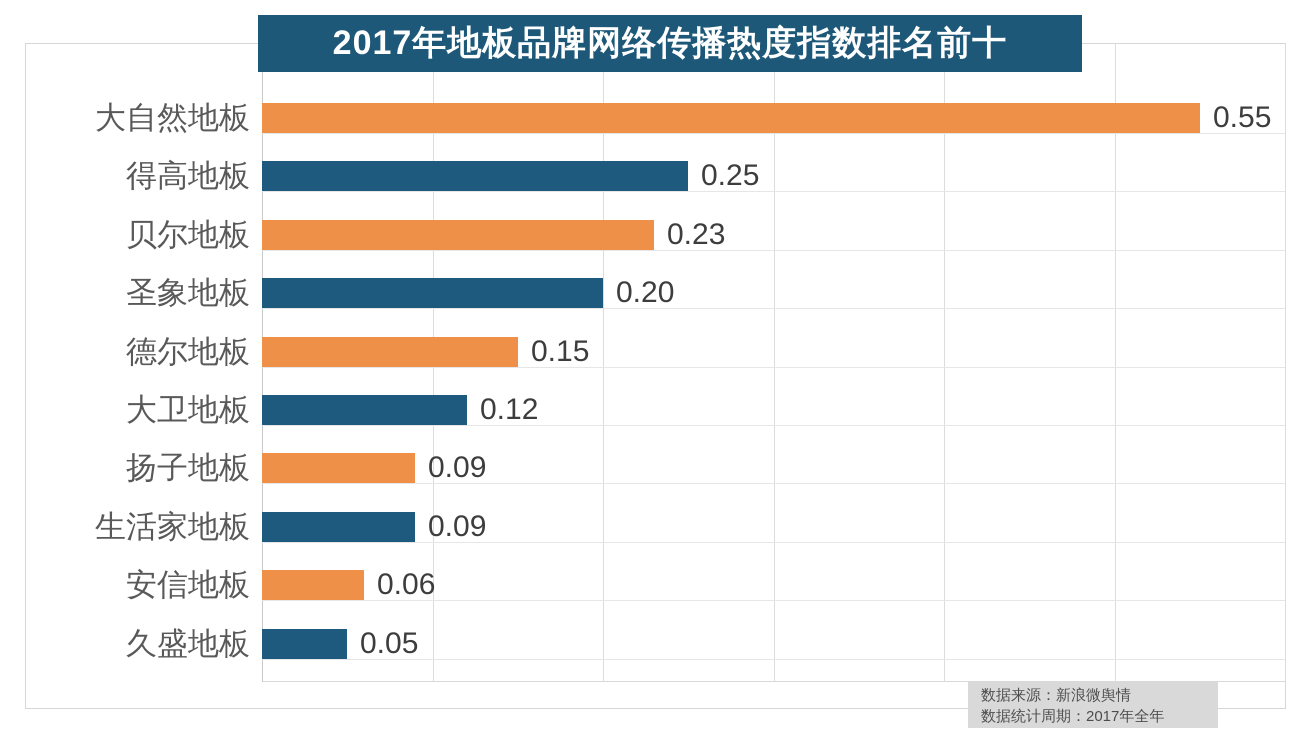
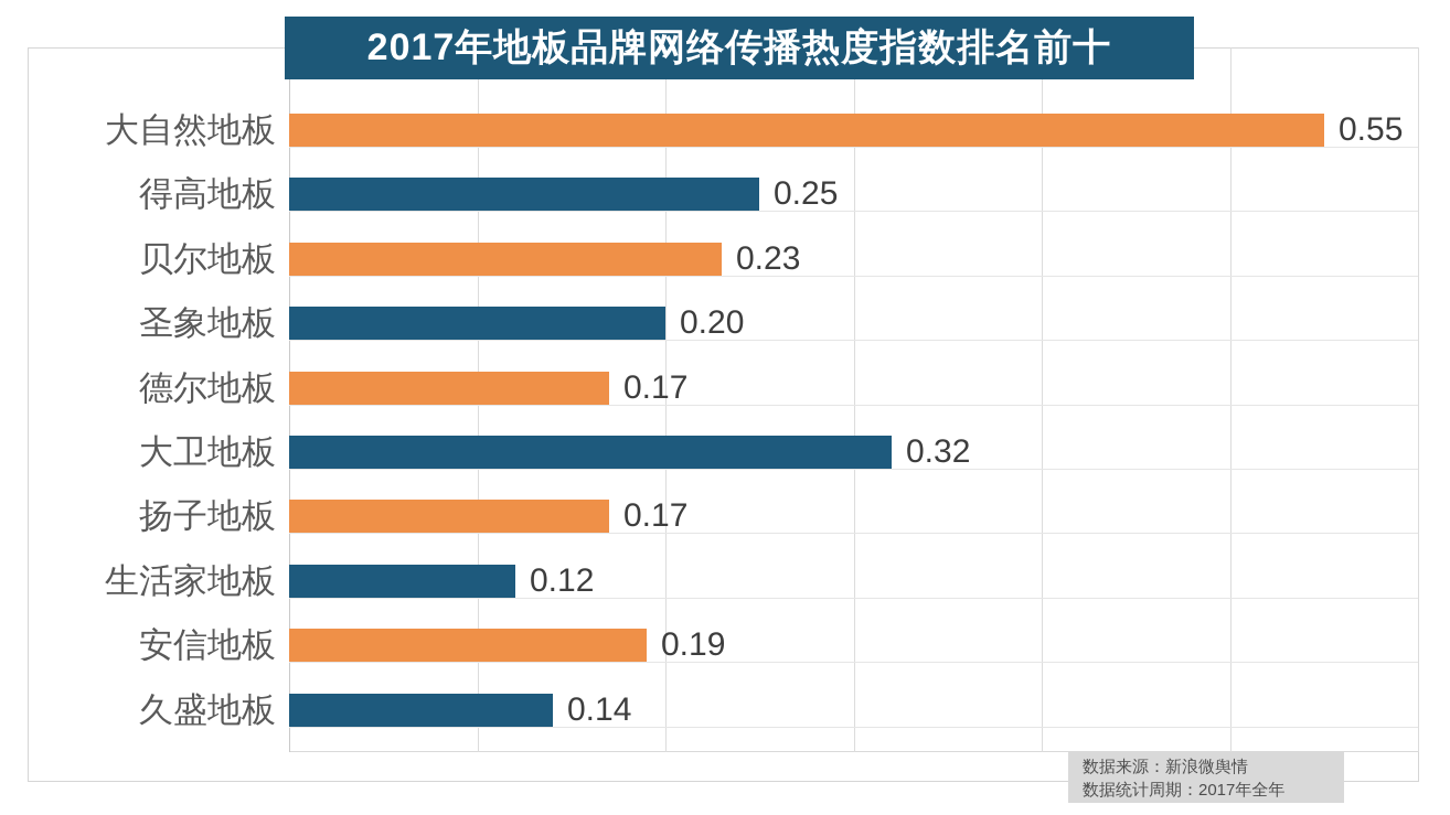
德尔地板: 0.15 -> 0.17
大卫地板: 0.12 -> 0.32
扬子地板: 0.09 -> 0.17
生活家地板: 0.09 -> 0.12
安信地板: 0.06 -> 0.19
久盛地板: 0.05 -> 0.14
